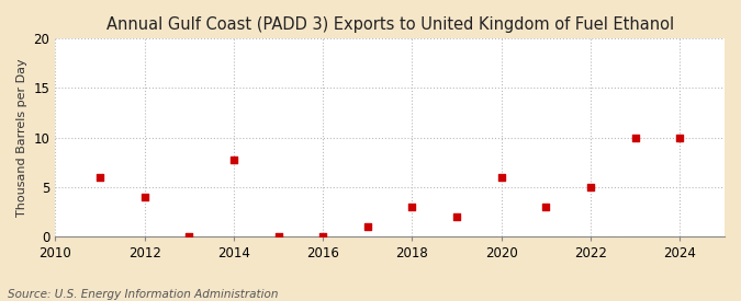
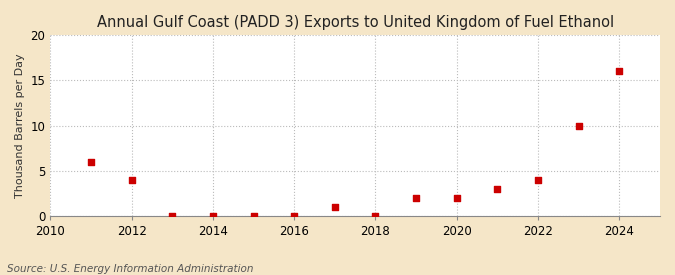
2014: 7.8 -> 0.1
2018: 3.0 -> 0.1
2020: 6.0 -> 2.0
2022: 5.0 -> 4.0
2024: 10.0 -> 16.0
